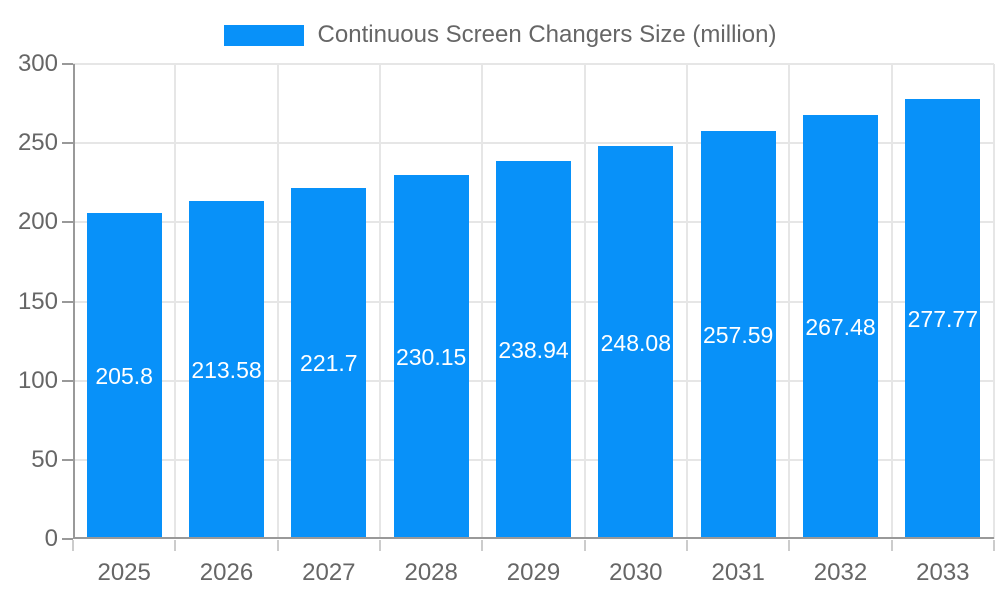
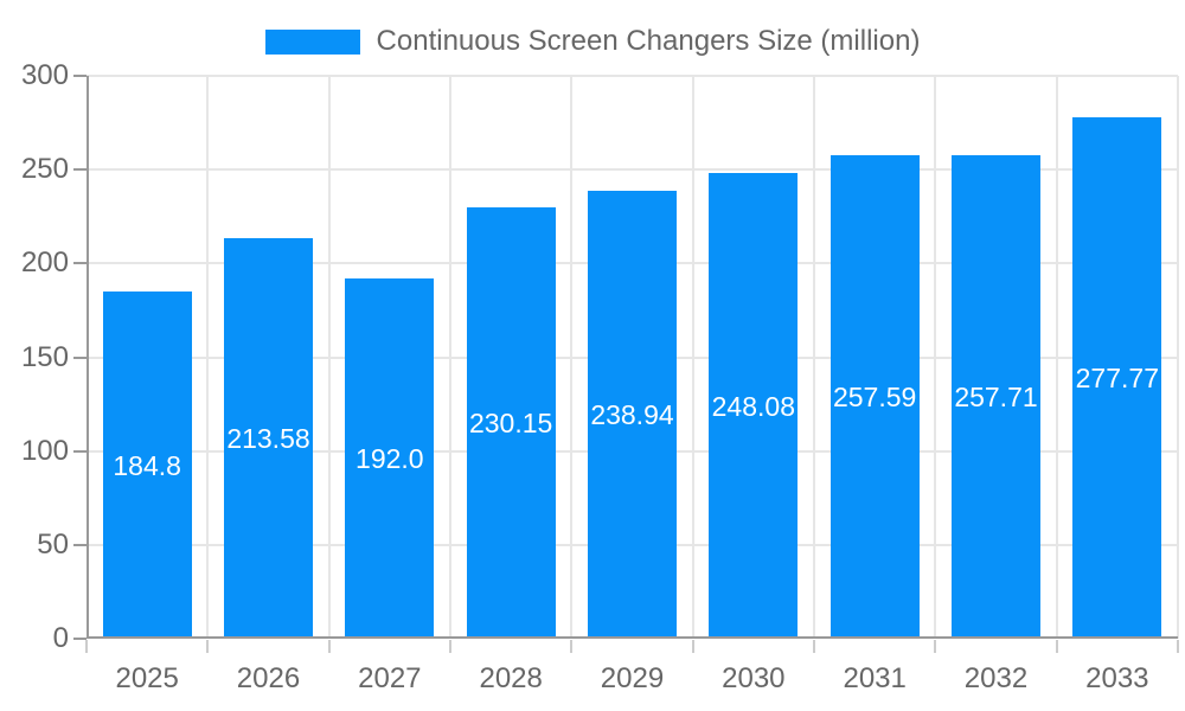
2025: 205.8 -> 184.8
2027: 221.7 -> 192.0
2032: 267.48 -> 257.71
